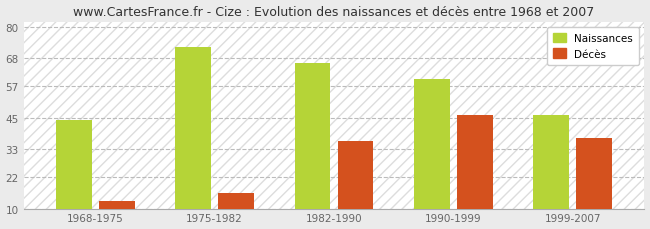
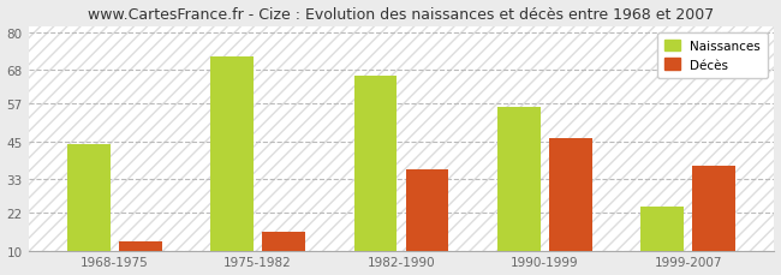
Naissances/1990-1999: 60 -> 56
Naissances/1999-2007: 46 -> 24
